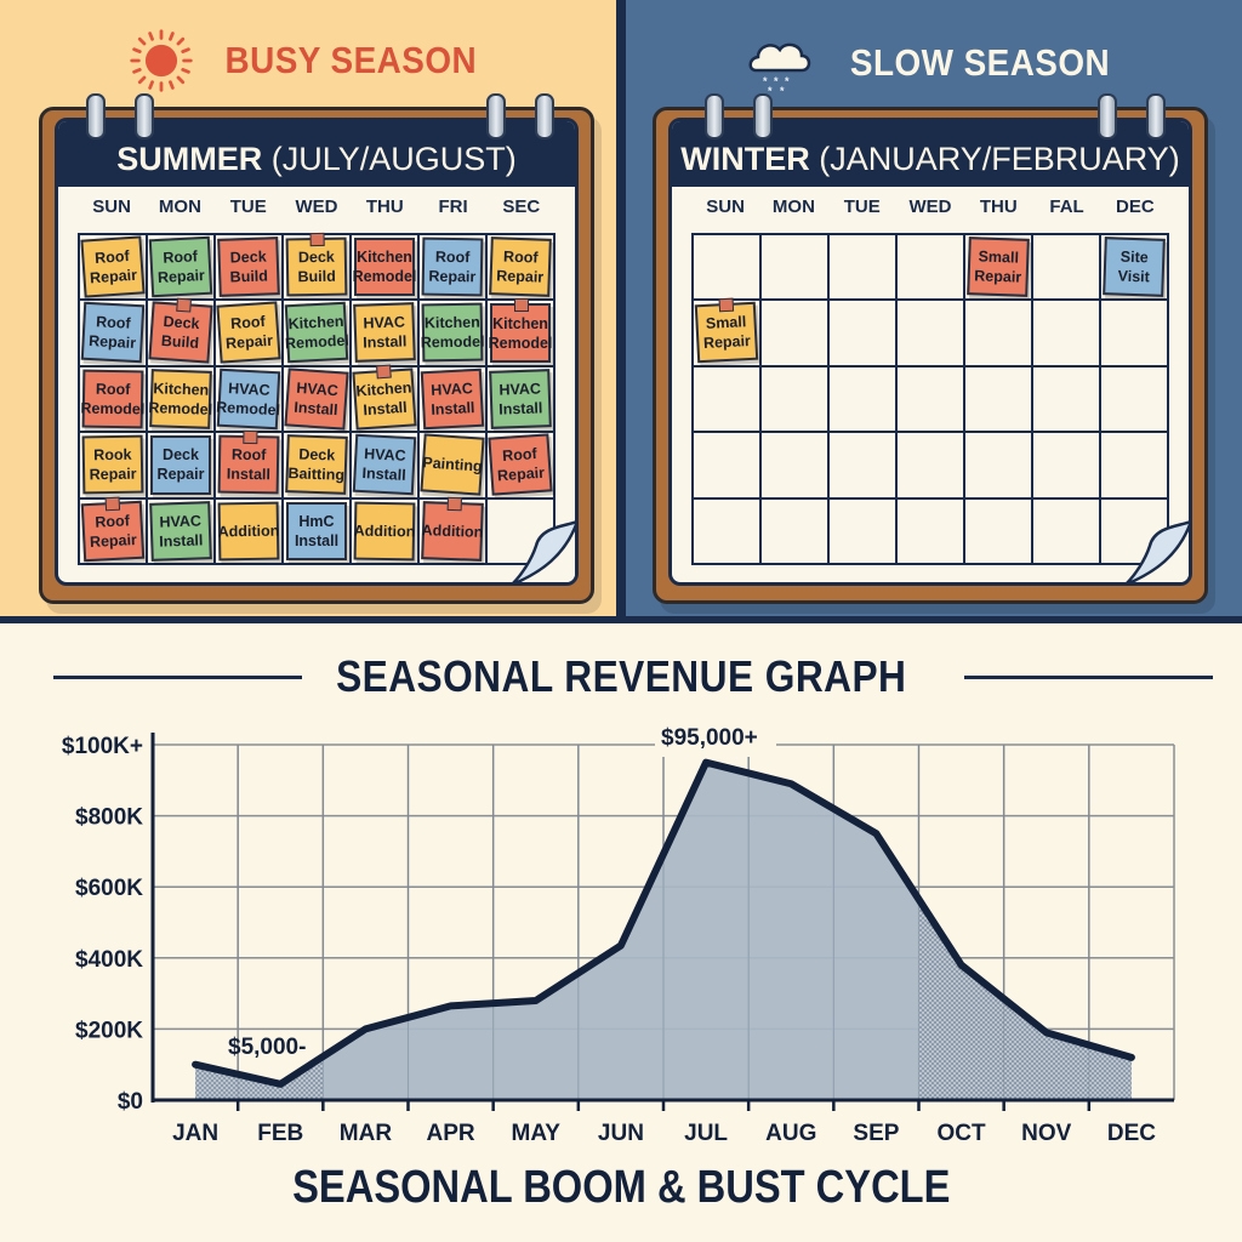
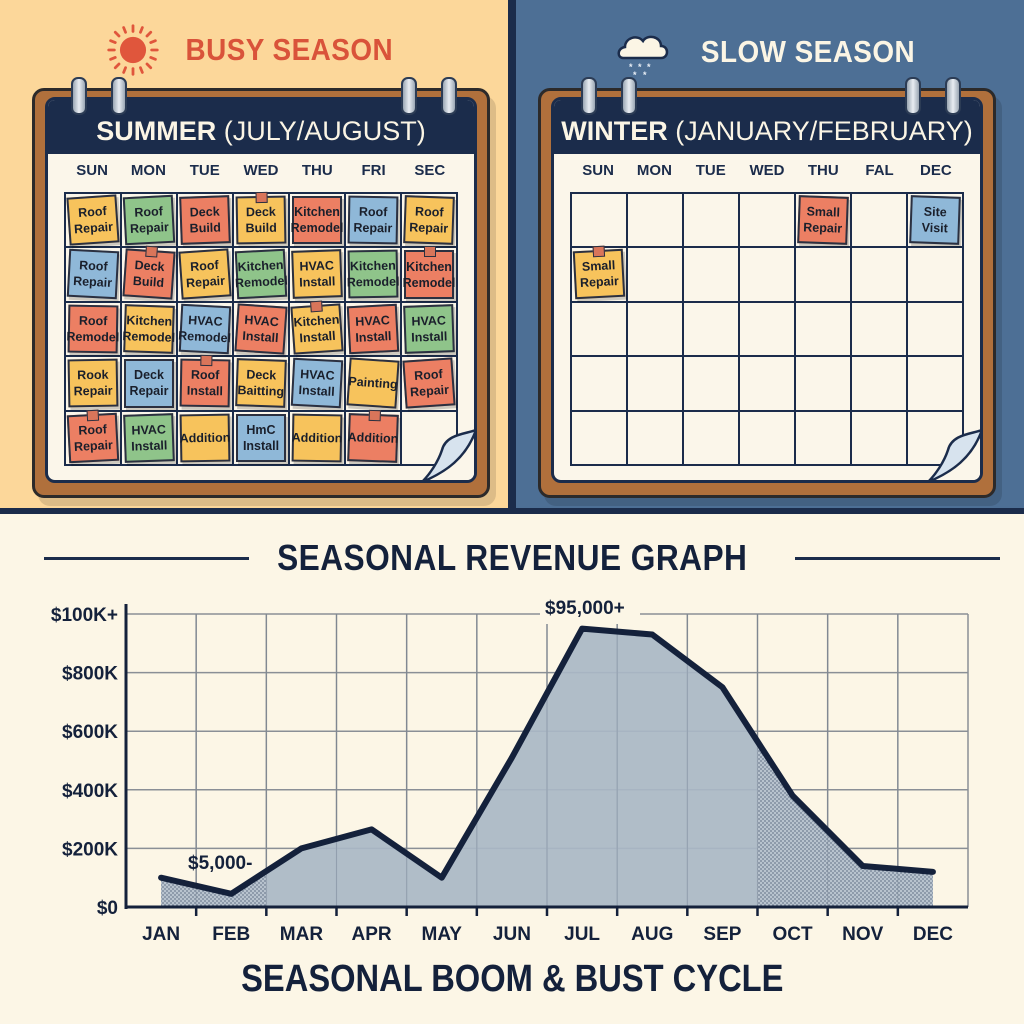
MAY: $280K -> $100K
JUN: $440K -> $510K
AUG: $890K -> $930K
NOV: $190K -> $140K
